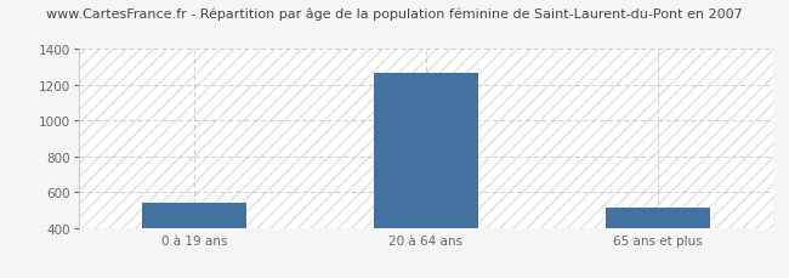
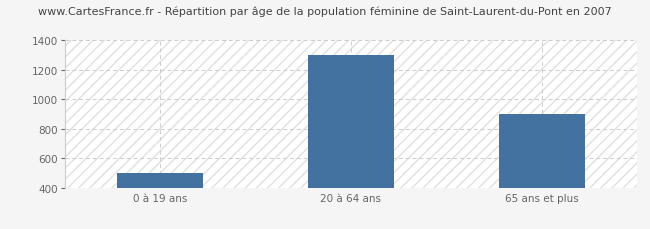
0 à 19 ans: 540 -> 500
20 à 64 ans: 1260 -> 1300
65 ans et plus: 510 -> 900
